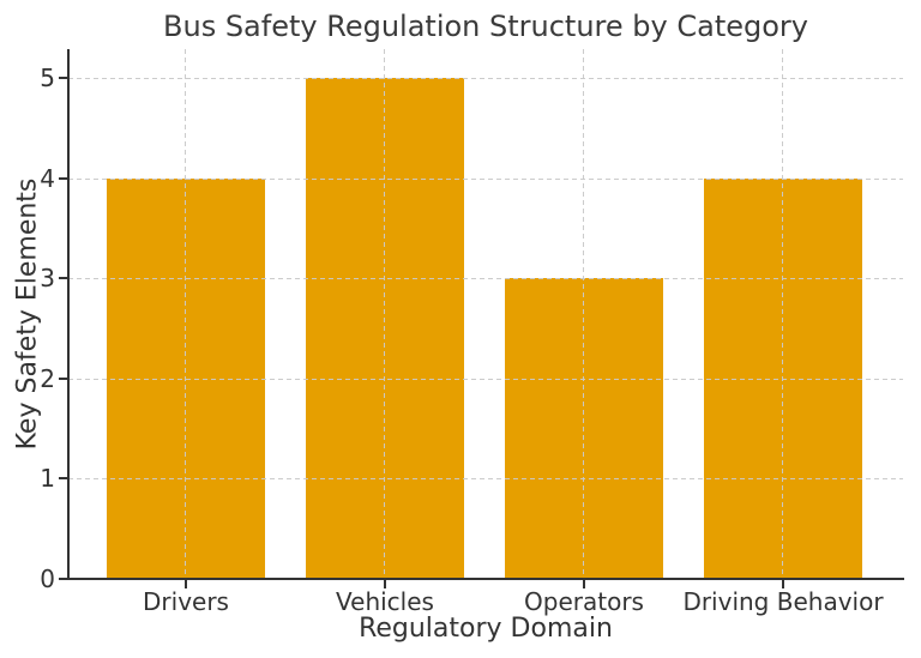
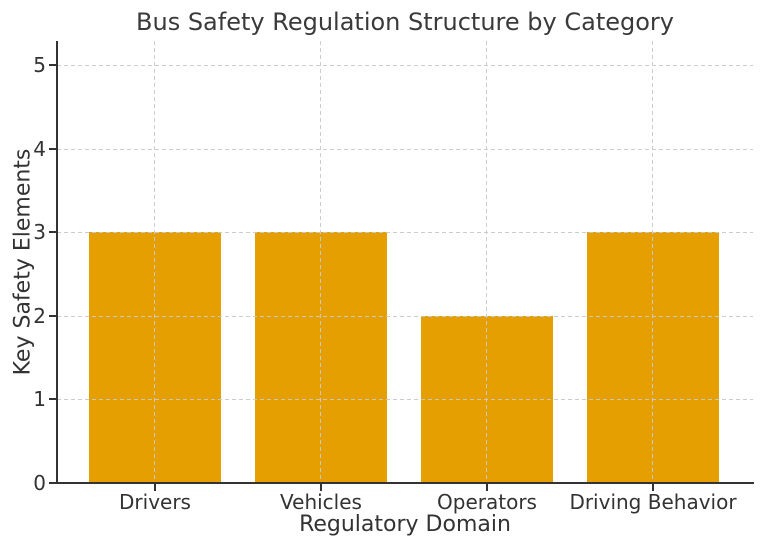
Drivers: 4 -> 3
Vehicles: 5 -> 3
Operators: 3 -> 2
Driving Behavior: 4 -> 3
